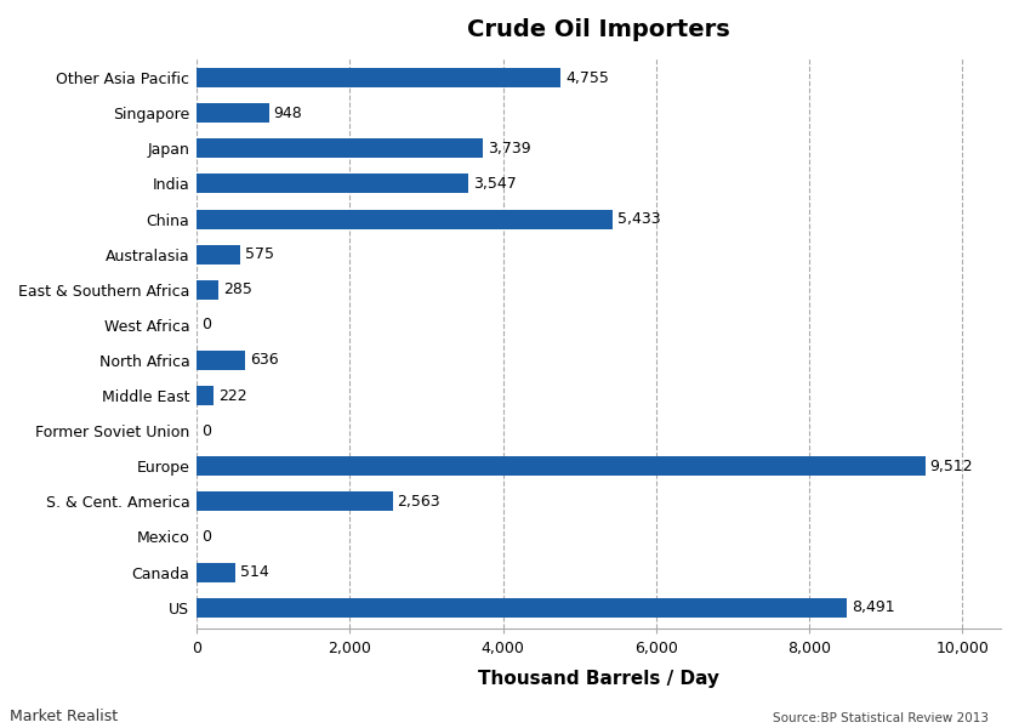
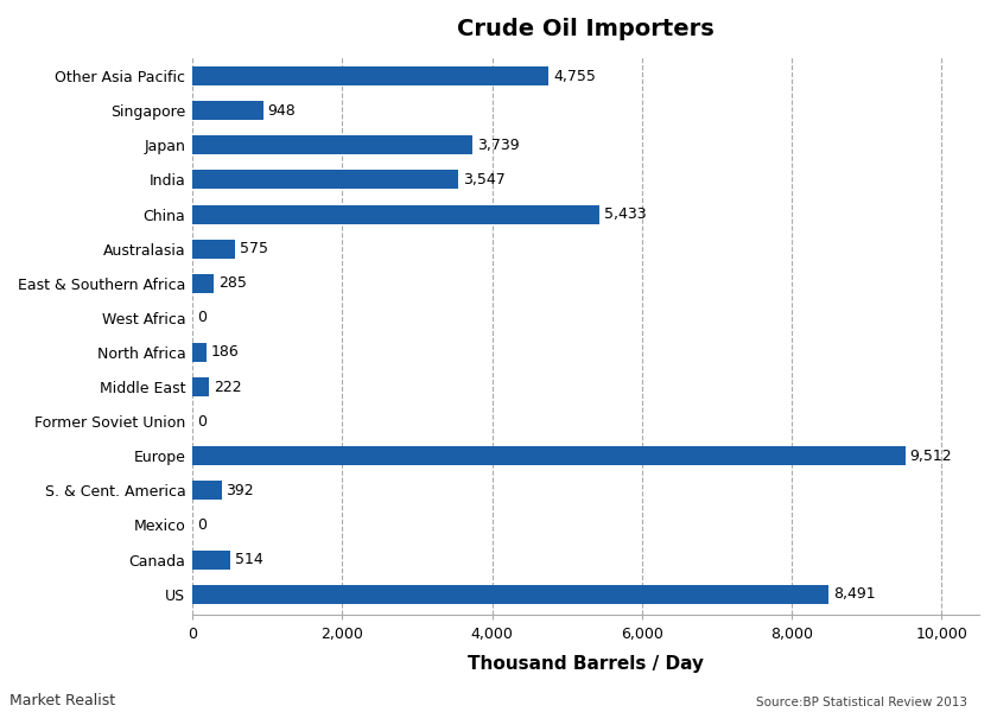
North Africa: 636 -> 186
S. & Cent. America: 2,563 -> 392
